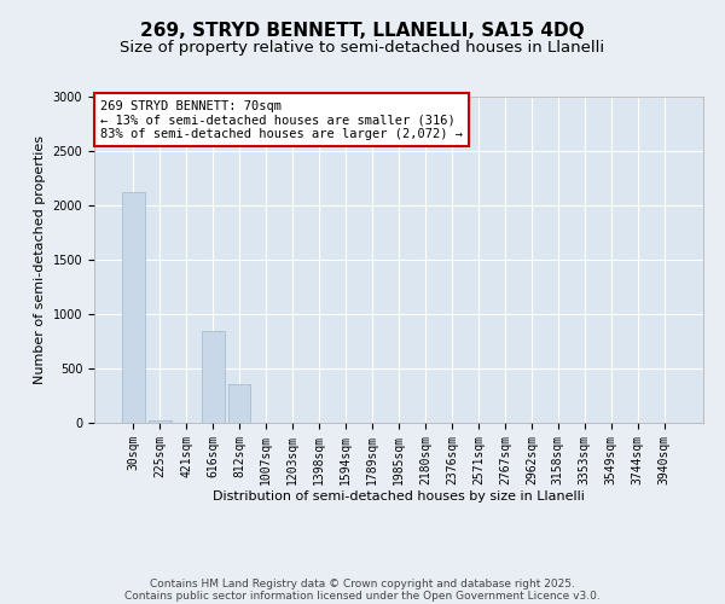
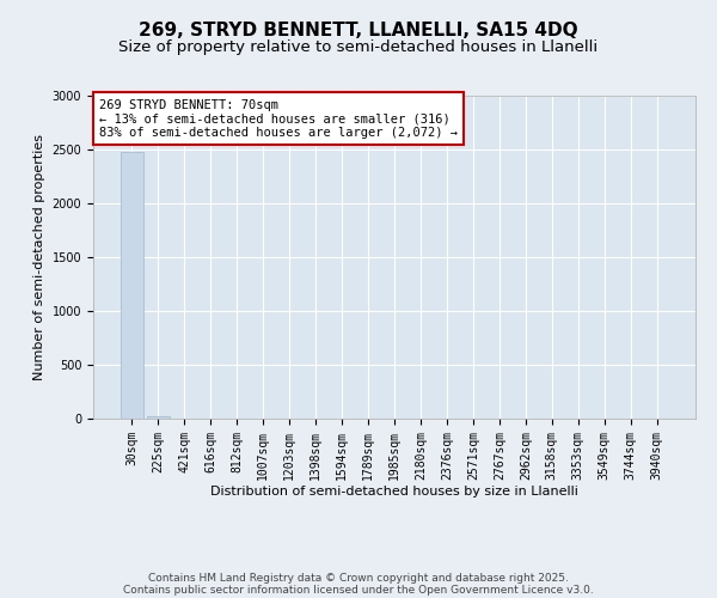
30sqm: 2120 -> 2480
616sqm: 840 -> 0
812sqm: 360 -> 0
